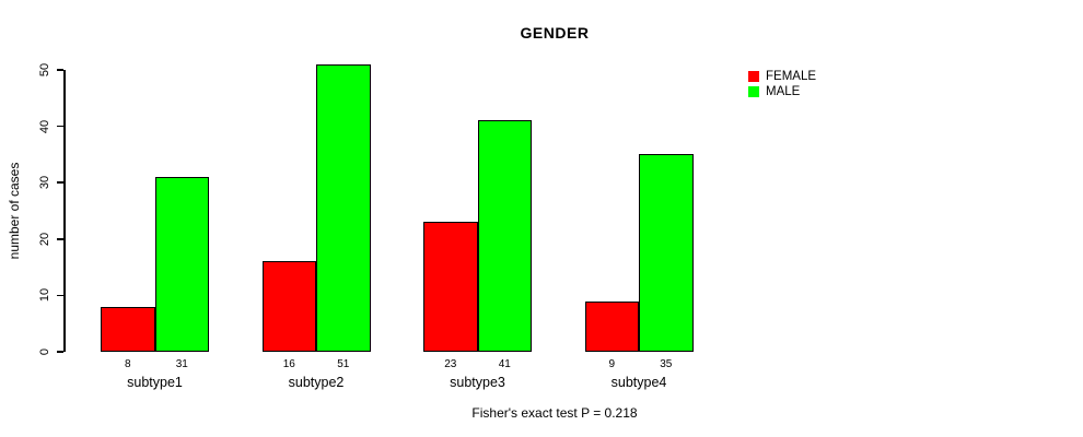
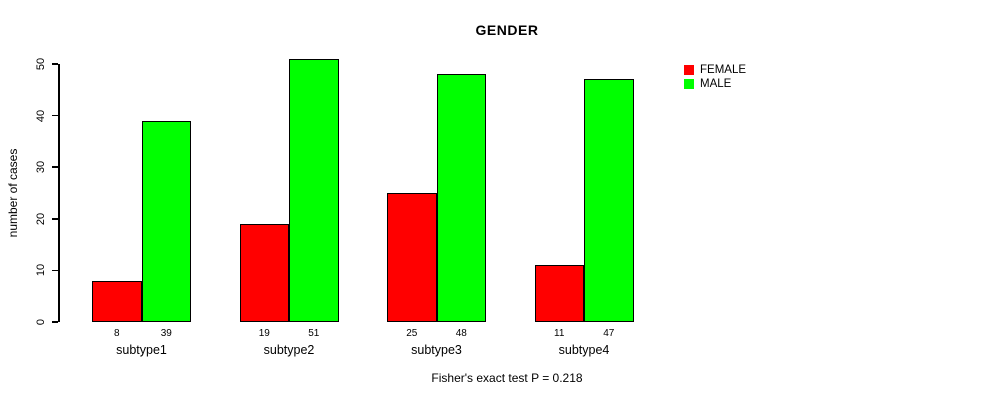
MALE/subtype1: 31 -> 39
FEMALE/subtype2: 16 -> 19
FEMALE/subtype3: 23 -> 25
MALE/subtype3: 41 -> 48
FEMALE/subtype4: 9 -> 11
MALE/subtype4: 35 -> 47
